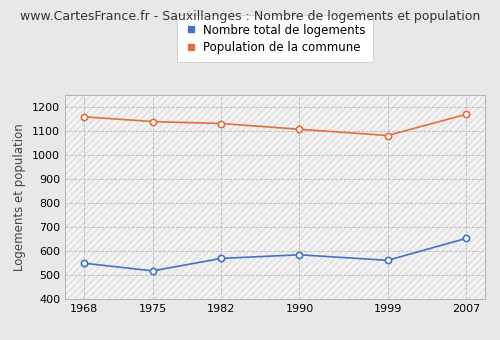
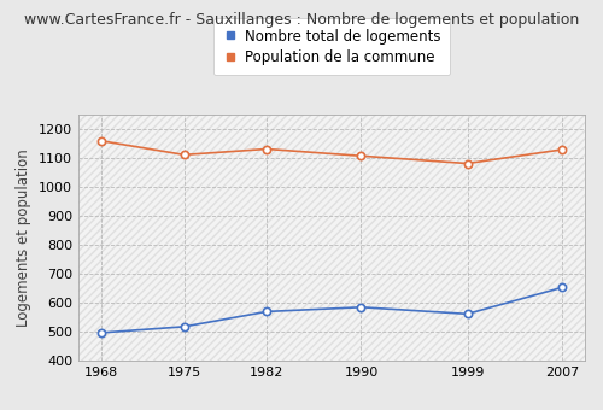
Nombre total de logements/1968: 550 -> 497
Population de la commune/1975: 1140 -> 1112
Population de la commune/2007: 1170 -> 1130
